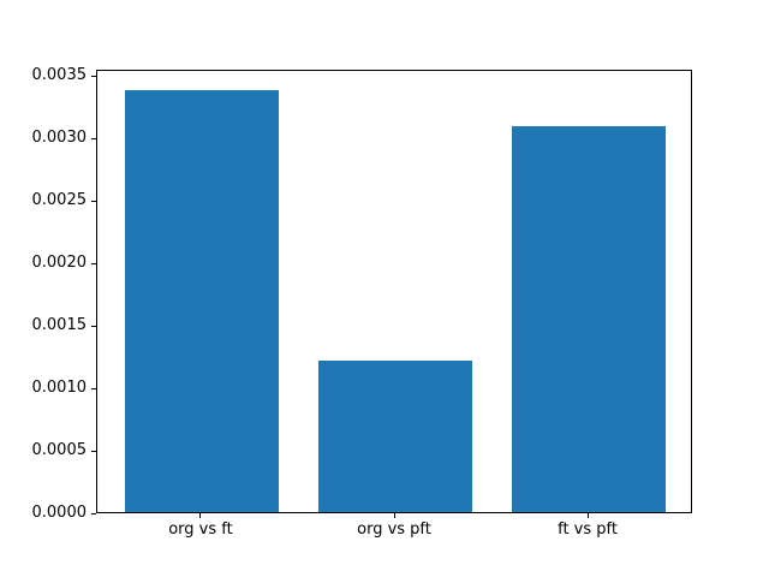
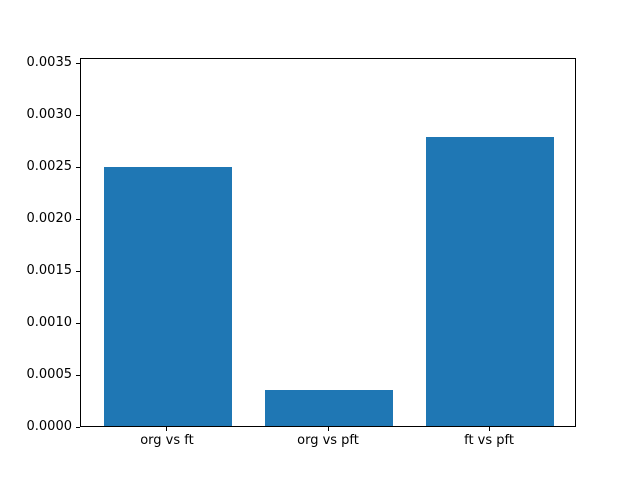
org vs ft: 0.00338 -> 0.00249
org vs pft: 0.00121 -> 0.00035
ft vs pft: 0.00309 -> 0.00278
